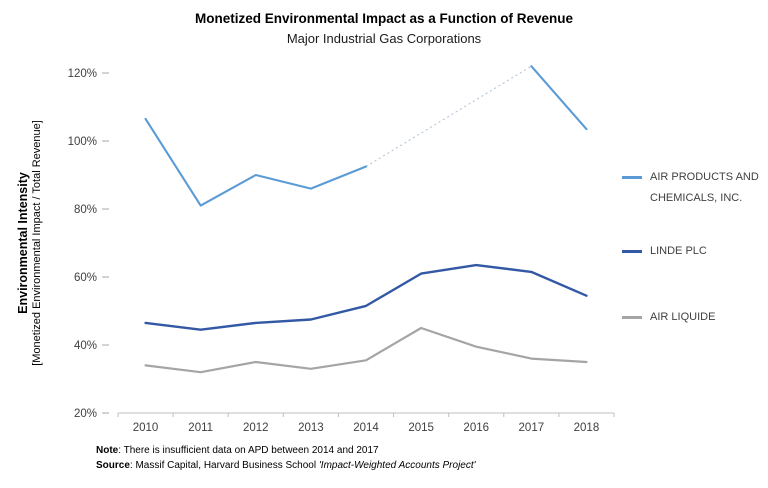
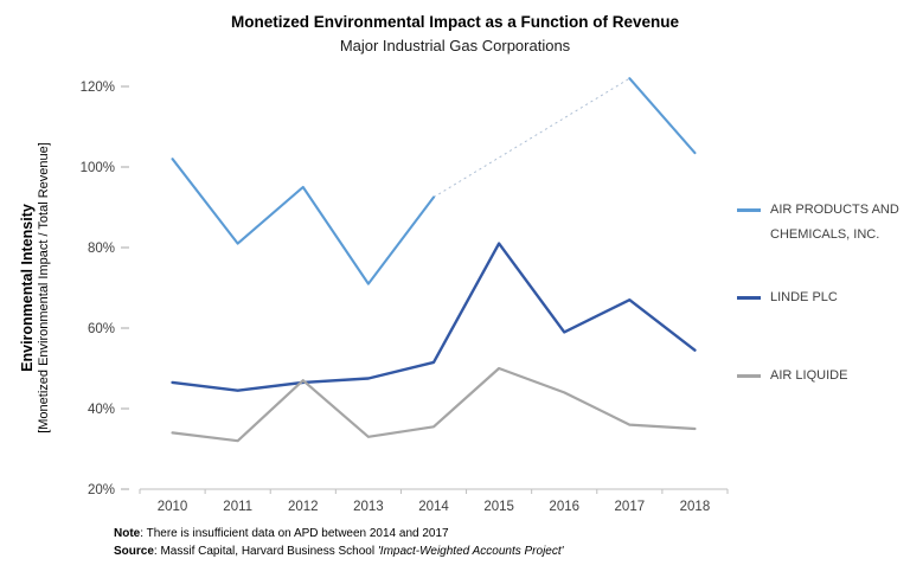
AIR PRODUCTS AND CHEMICALS, INC./2010: 106% -> 102%
AIR PRODUCTS AND CHEMICALS, INC./2012: 90% -> 95%
AIR LIQUIDE/2012: 35% -> 47%
AIR PRODUCTS AND CHEMICALS, INC./2013: 86% -> 71%
LINDE PLC/2015: 61% -> 81%
AIR LIQUIDE/2015: 45% -> 50%
LINDE PLC/2016: 64% -> 59%
AIR LIQUIDE/2016: 40% -> 44%
LINDE PLC/2017: 62% -> 67%
